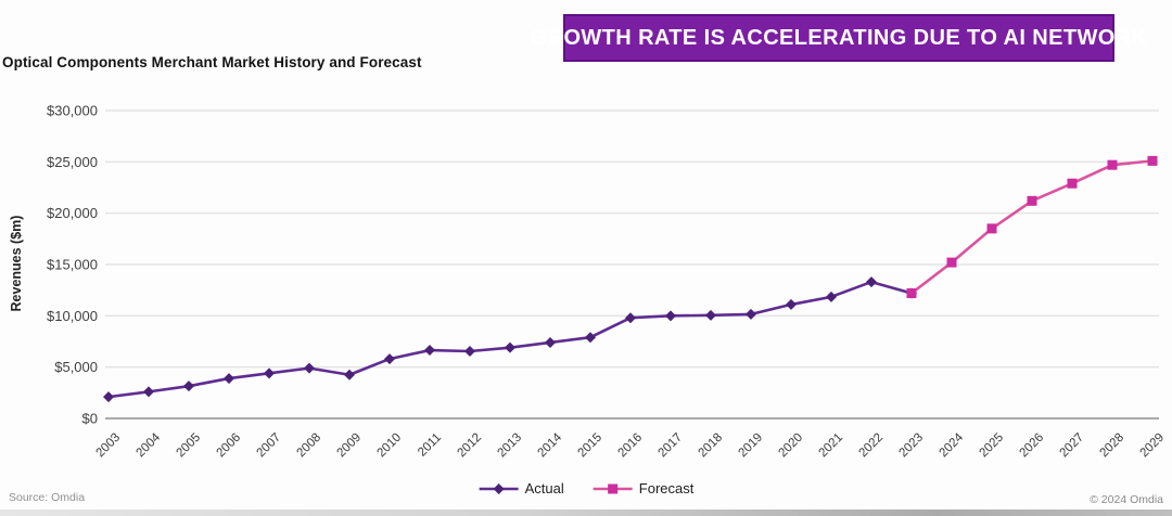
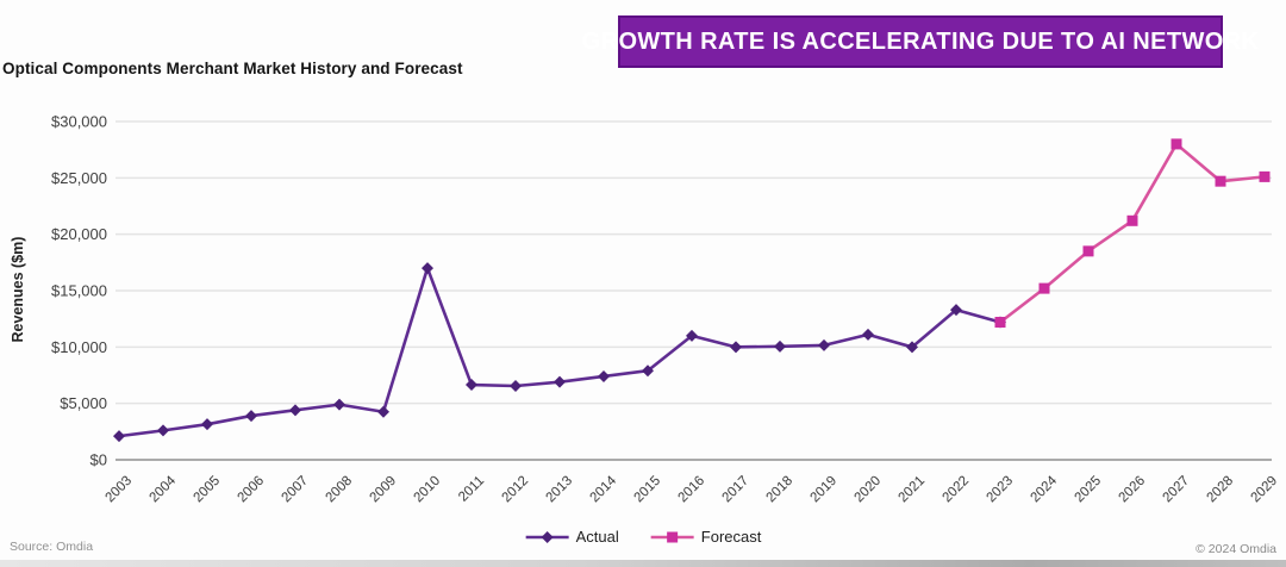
Actual/2010: $6000 -> $17000
Actual/2016: $10000 -> $11000
Actual/2021: $12000 -> $10000
Forecast/2027: $23000 -> $28000
